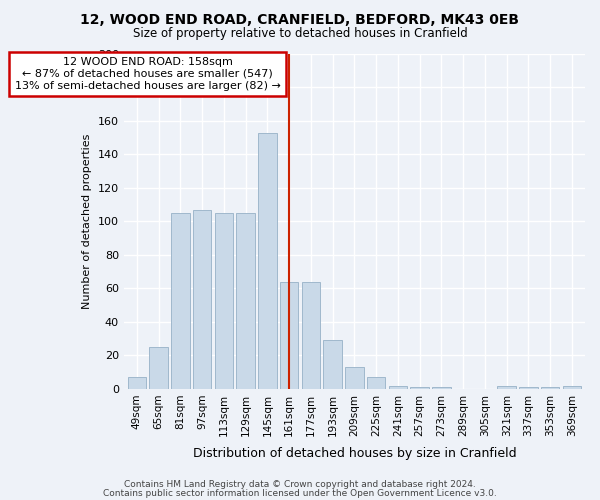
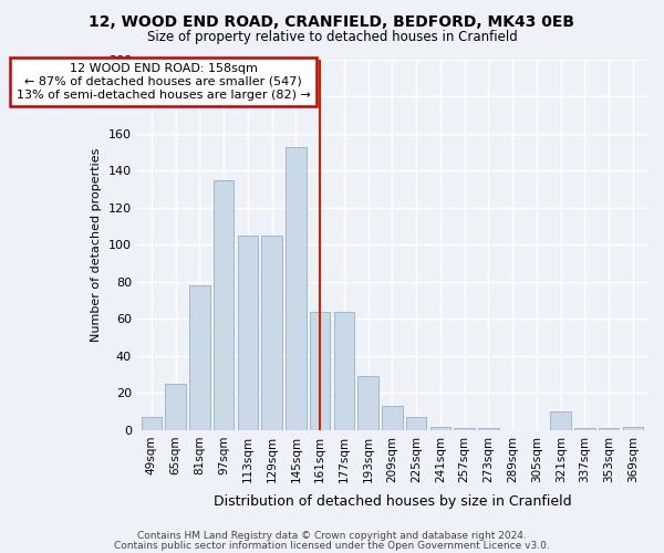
81sqm: 105 -> 78
97sqm: 107 -> 135
321sqm: 2 -> 10
